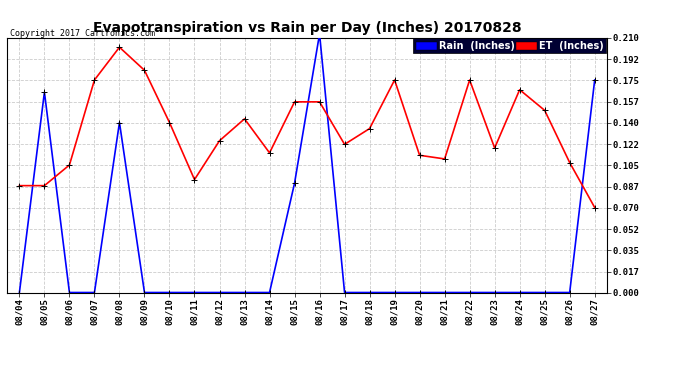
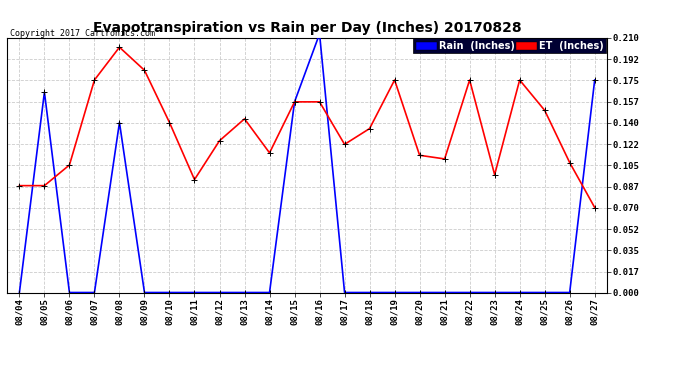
Rain (Inches)/08/15: 0.090 -> 0.157
ET (Inches)/08/23: 0.119 -> 0.097
ET (Inches)/08/24: 0.167 -> 0.175
